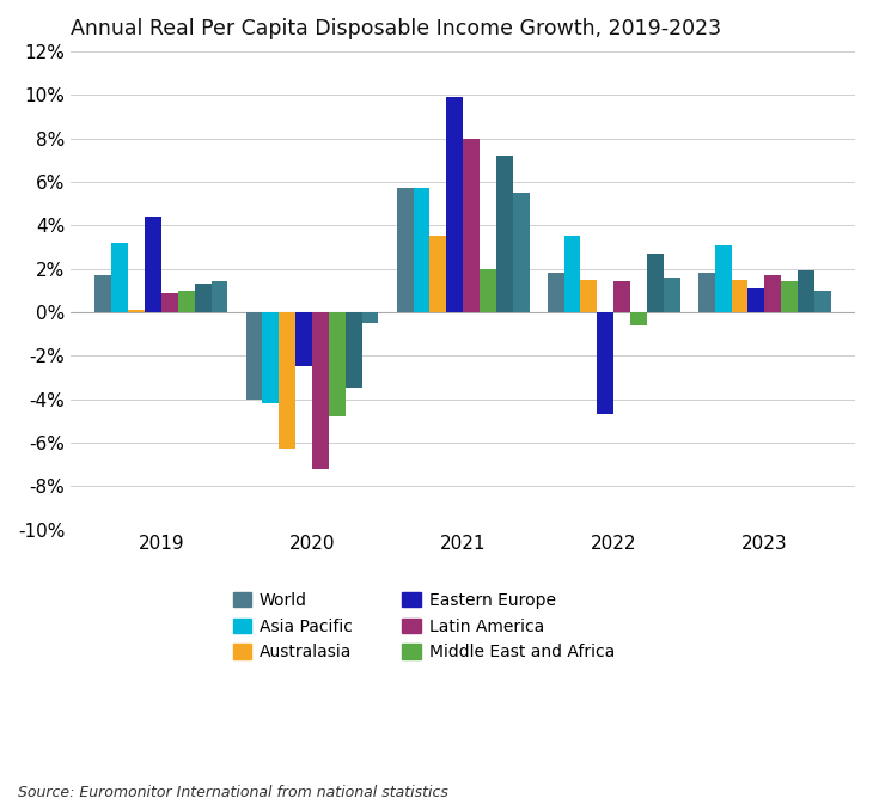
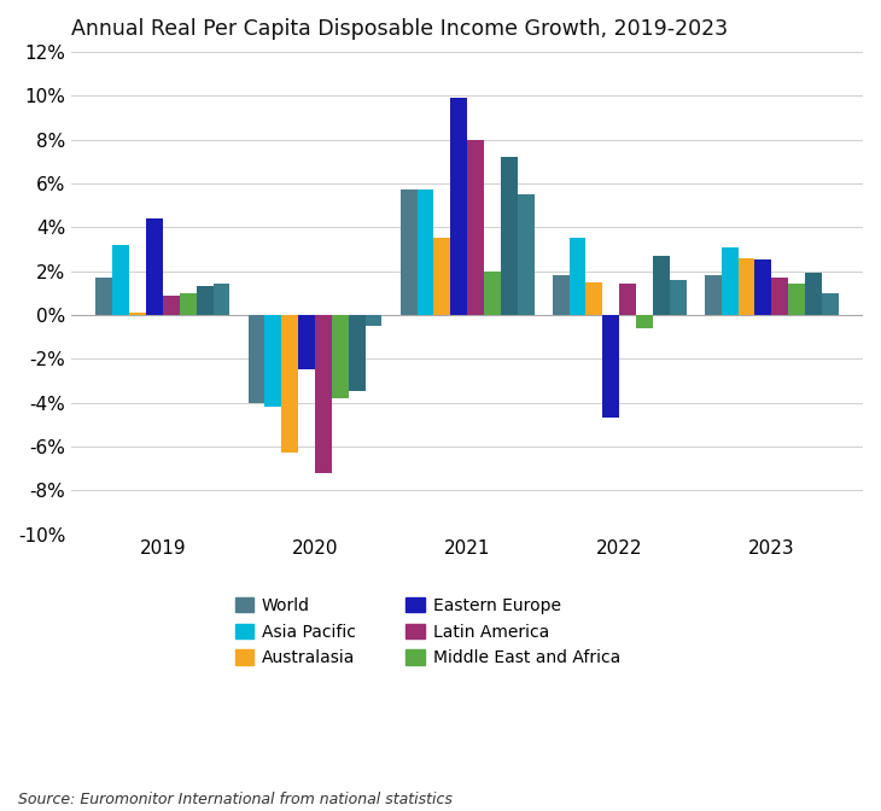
Middle East and Africa/2020: -4.8% -> -3.8%
Australasia/2023: 1.5% -> 2.6%
Eastern Europe/2023: 1.1% -> 2.5%
